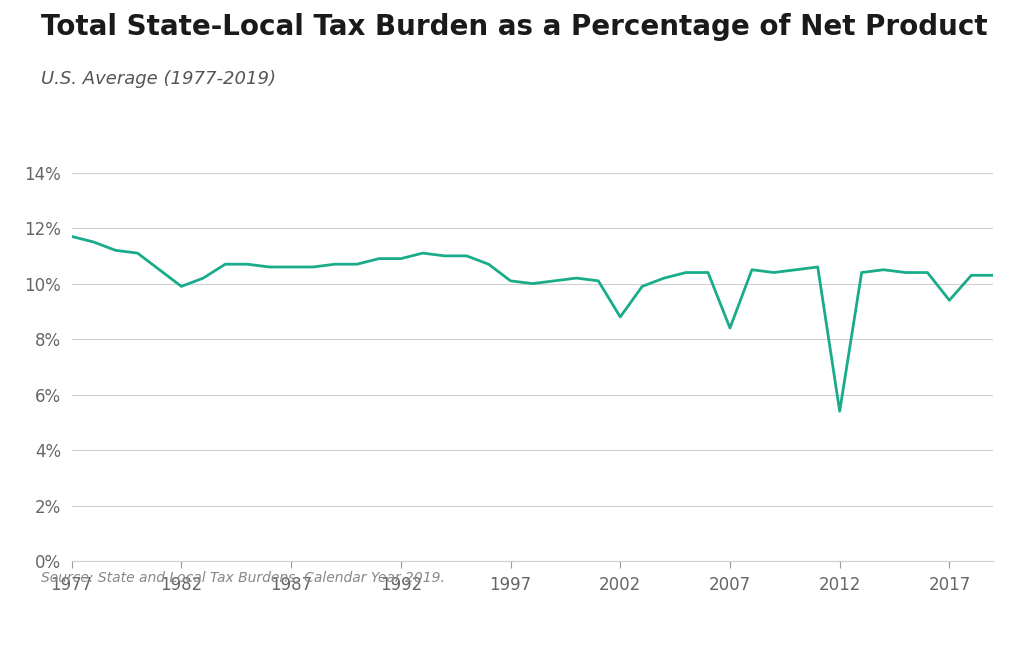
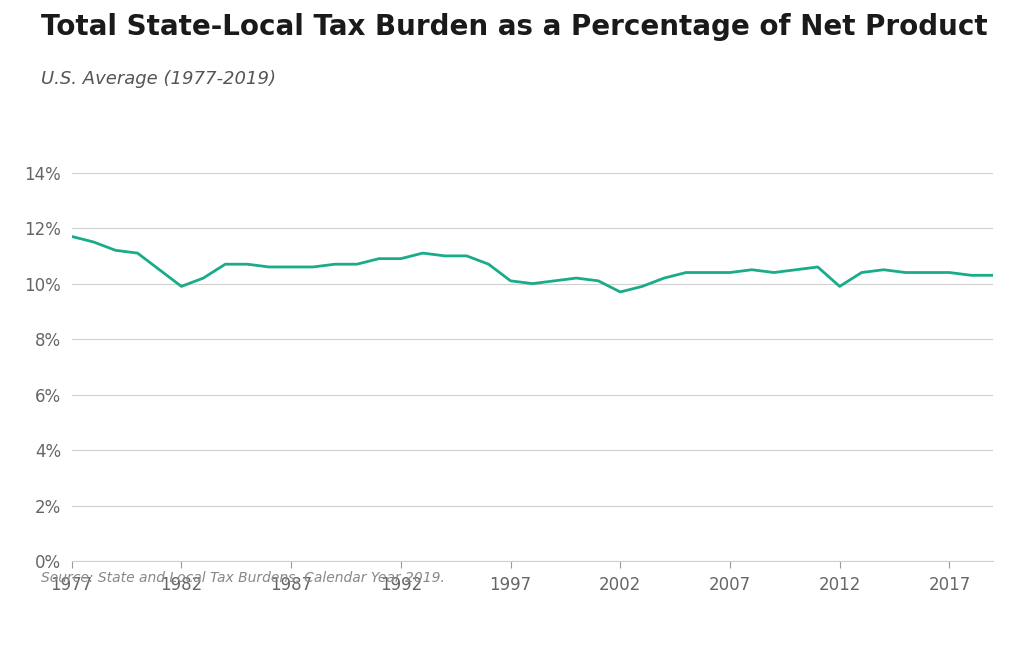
2002: 8.8% -> 9.7%
2007: 8.4% -> 10.4%
2012: 5.4% -> 9.9%
2017: 9.4% -> 10.4%
